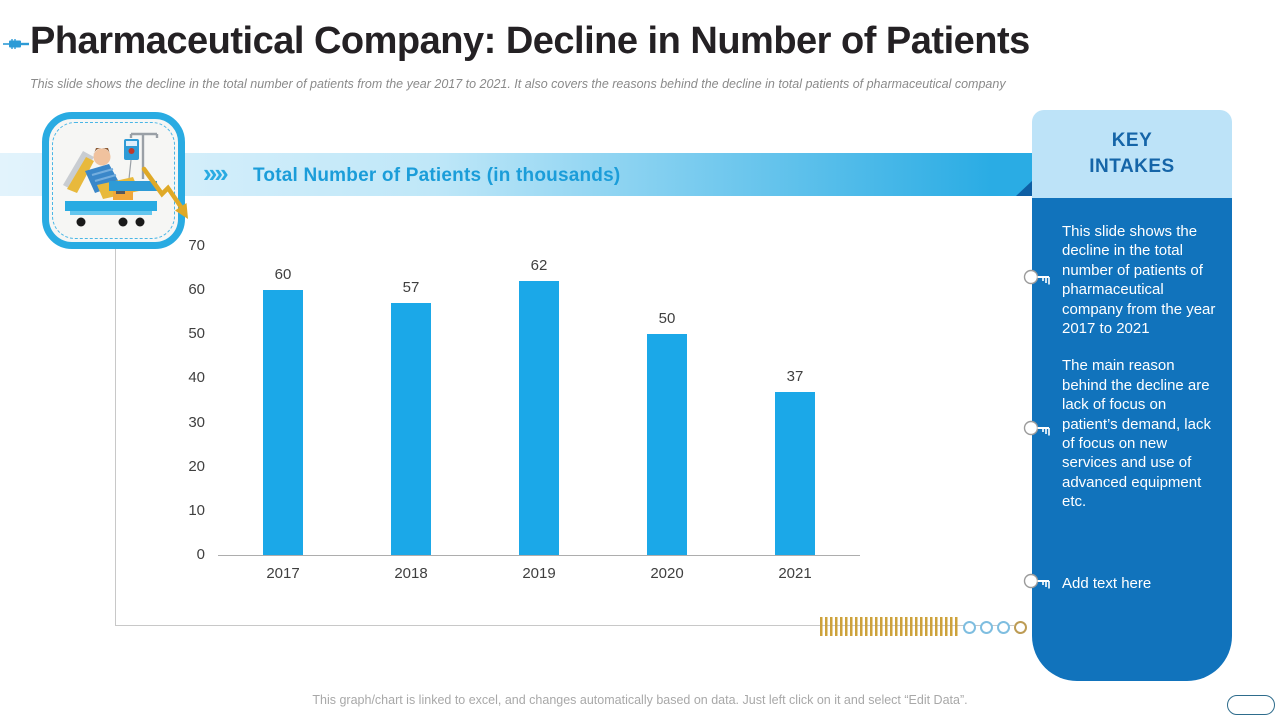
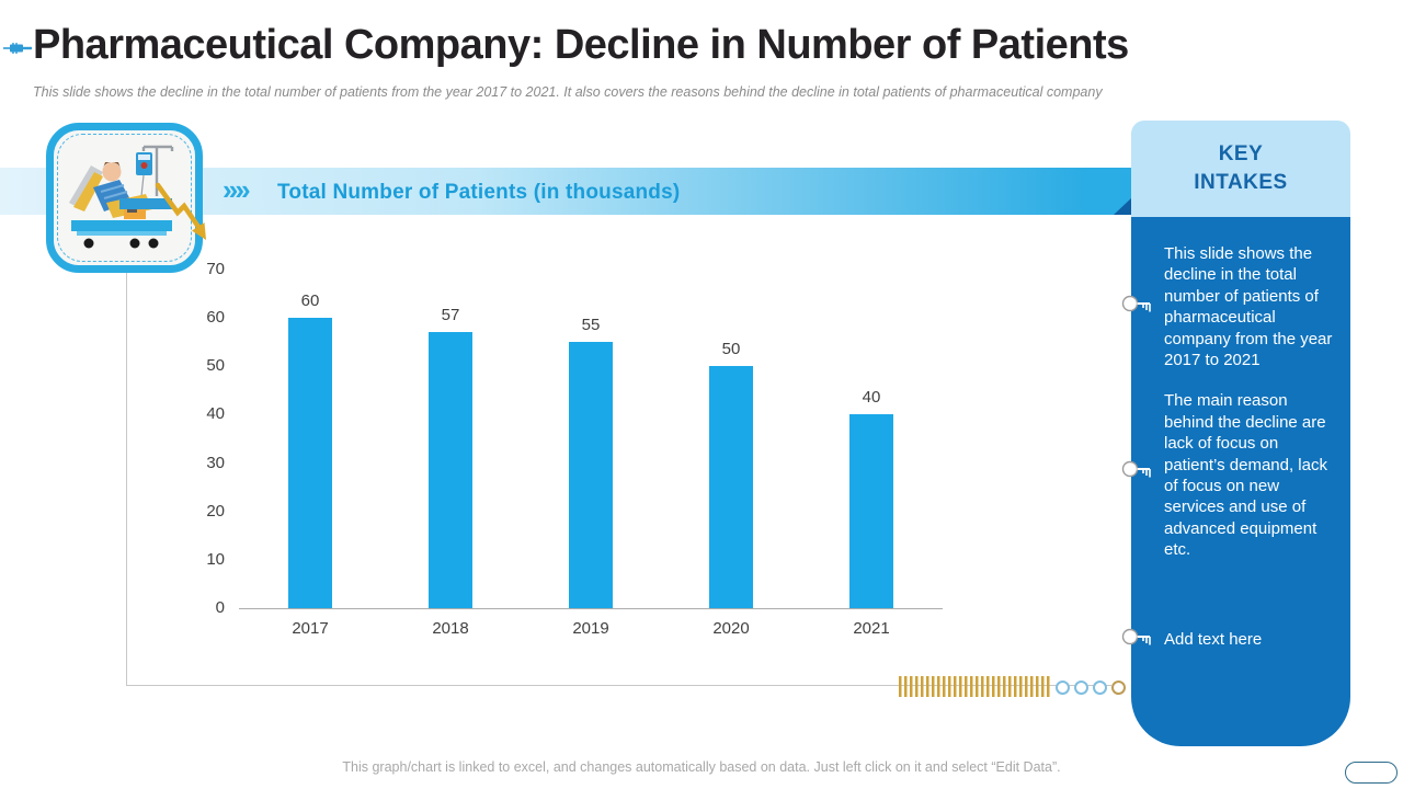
2019: 62 -> 55
2021: 37 -> 40
